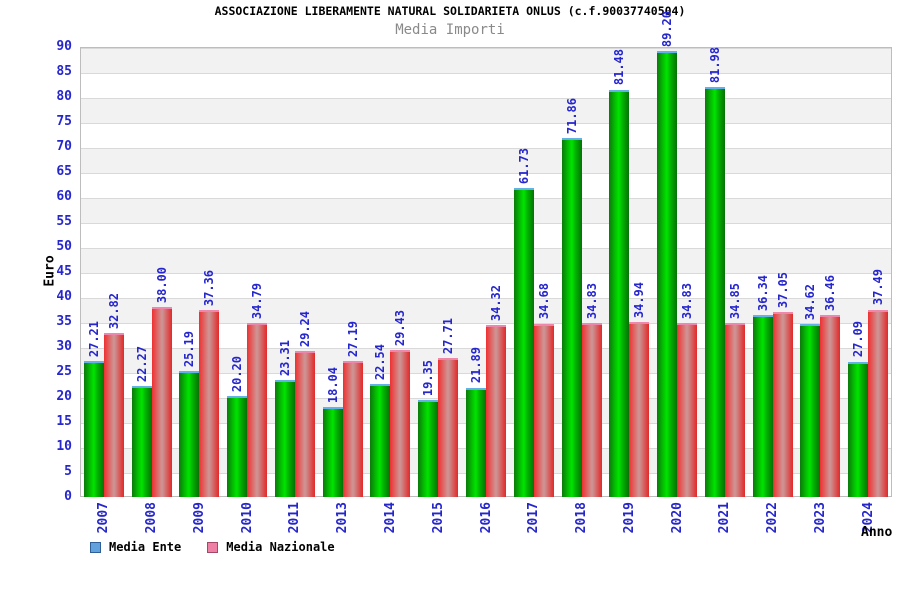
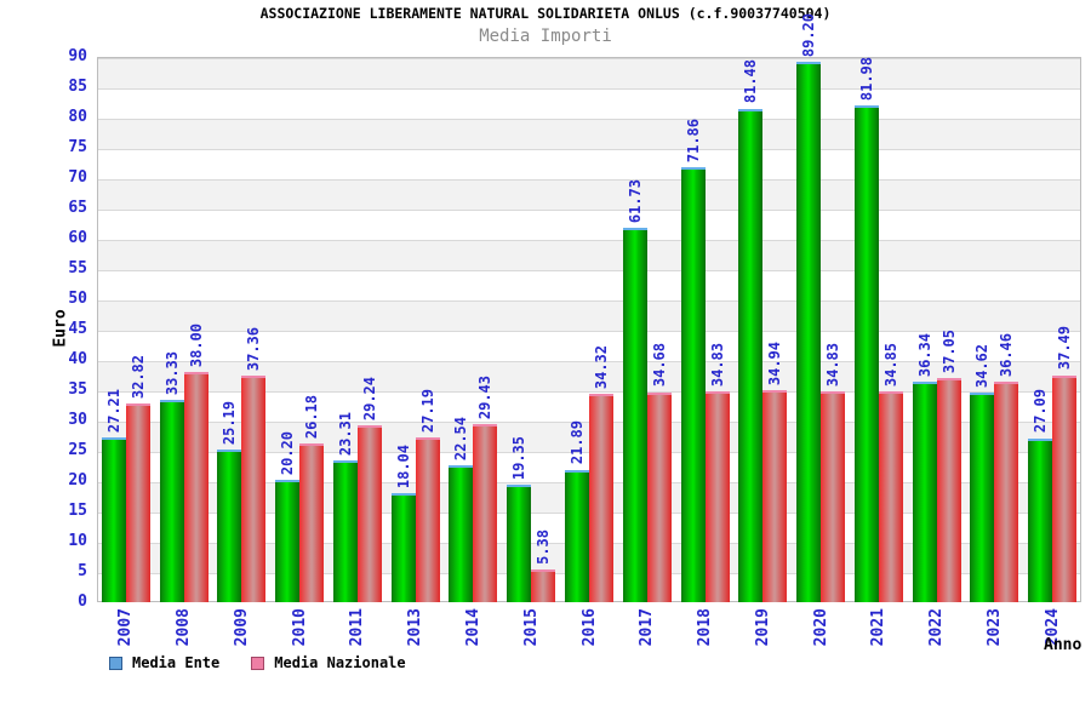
Media Ente/2008: 22.27 -> 33.33
Media Nazionale/2010: 34.79 -> 26.18
Media Nazionale/2015: 27.71 -> 5.38
